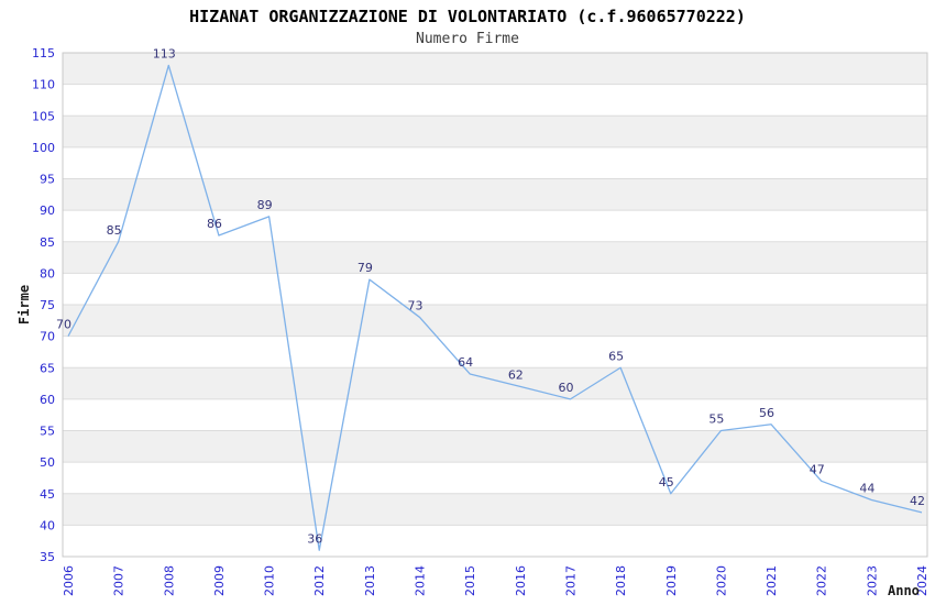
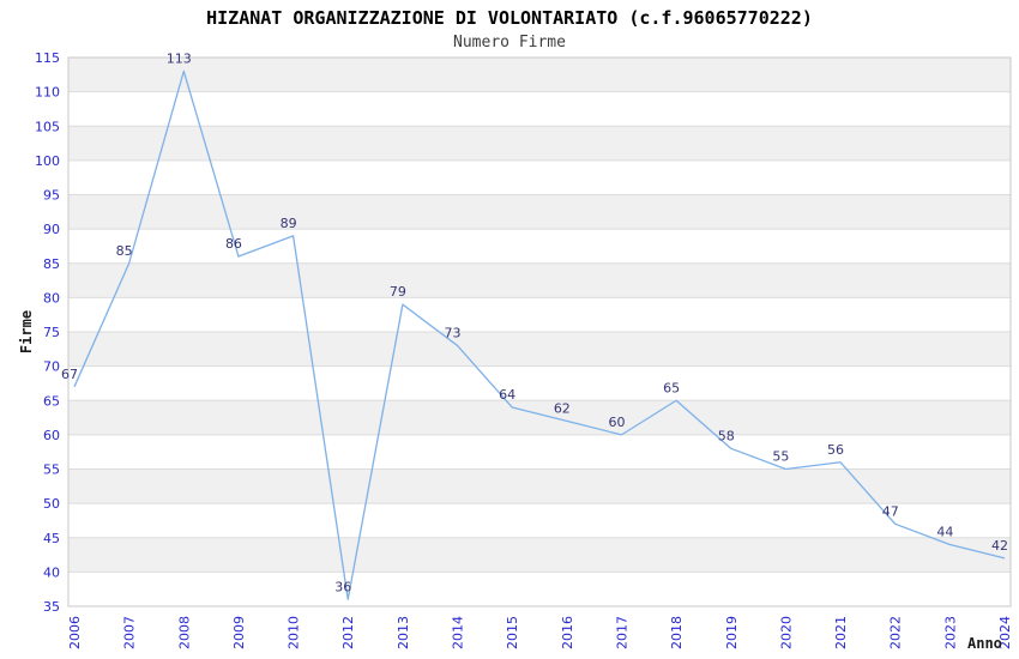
2006: 70 -> 67
2019: 45 -> 58
